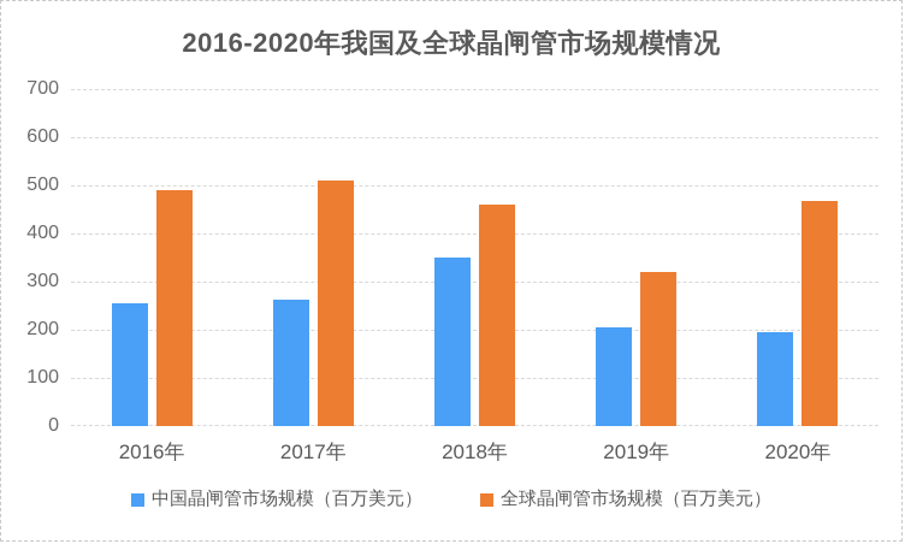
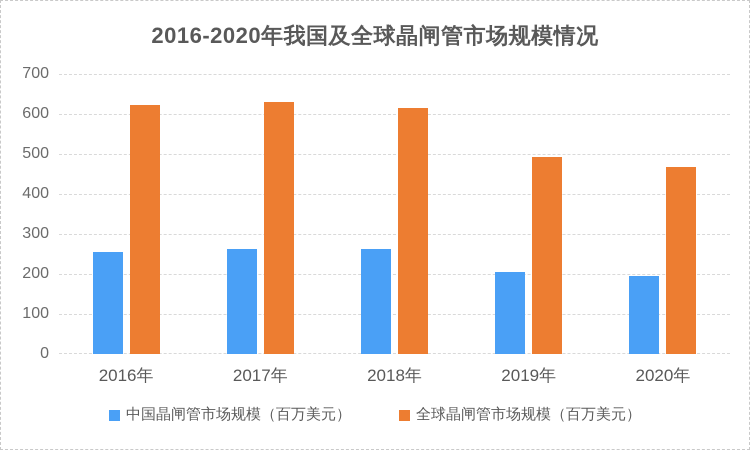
全球晶闸管市场规模（百万美元）/2016年: 490 -> 620
全球晶闸管市场规模（百万美元）/2017年: 510 -> 630
中国晶闸管市场规模（百万美元）/2018年: 350 -> 260
全球晶闸管市场规模（百万美元）/2018年: 460 -> 610
全球晶闸管市场规模（百万美元）/2019年: 320 -> 490
